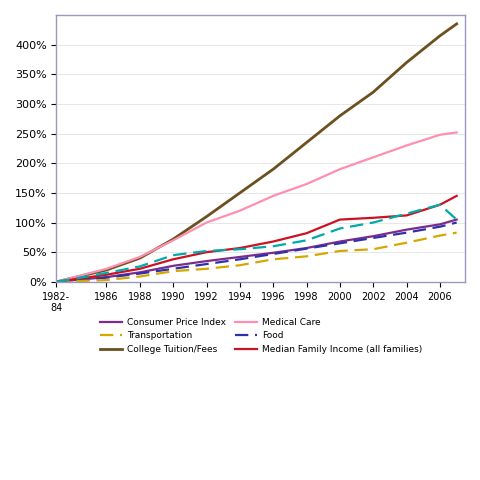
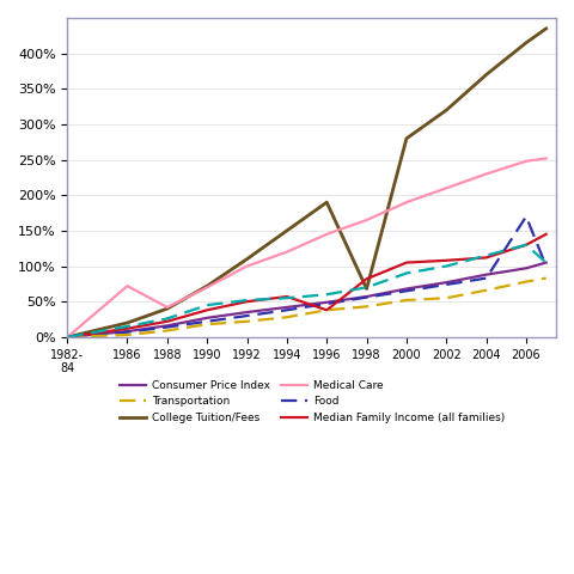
Medical Care/1986: 22% -> 72%
Median Family Income (all families)/1996: 68% -> 38%
College Tuition/Fees/1998: 235% -> 68%
Food/2006: 93% -> 170%
